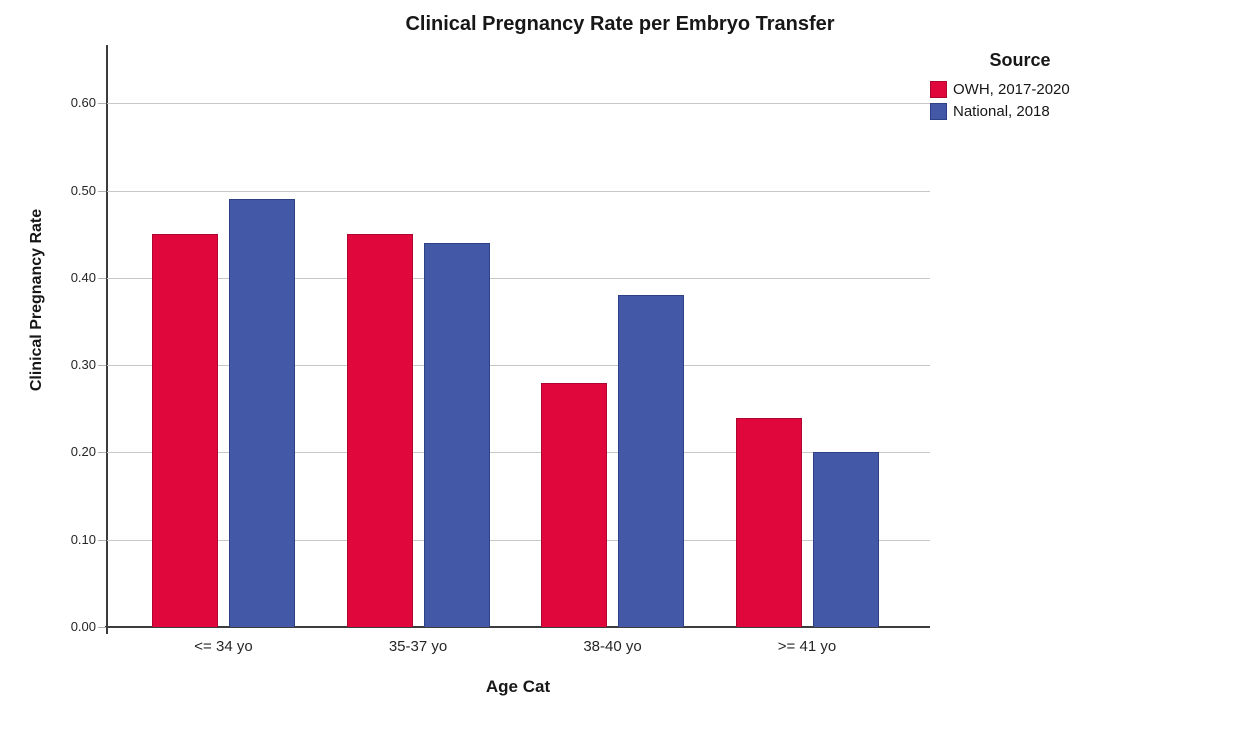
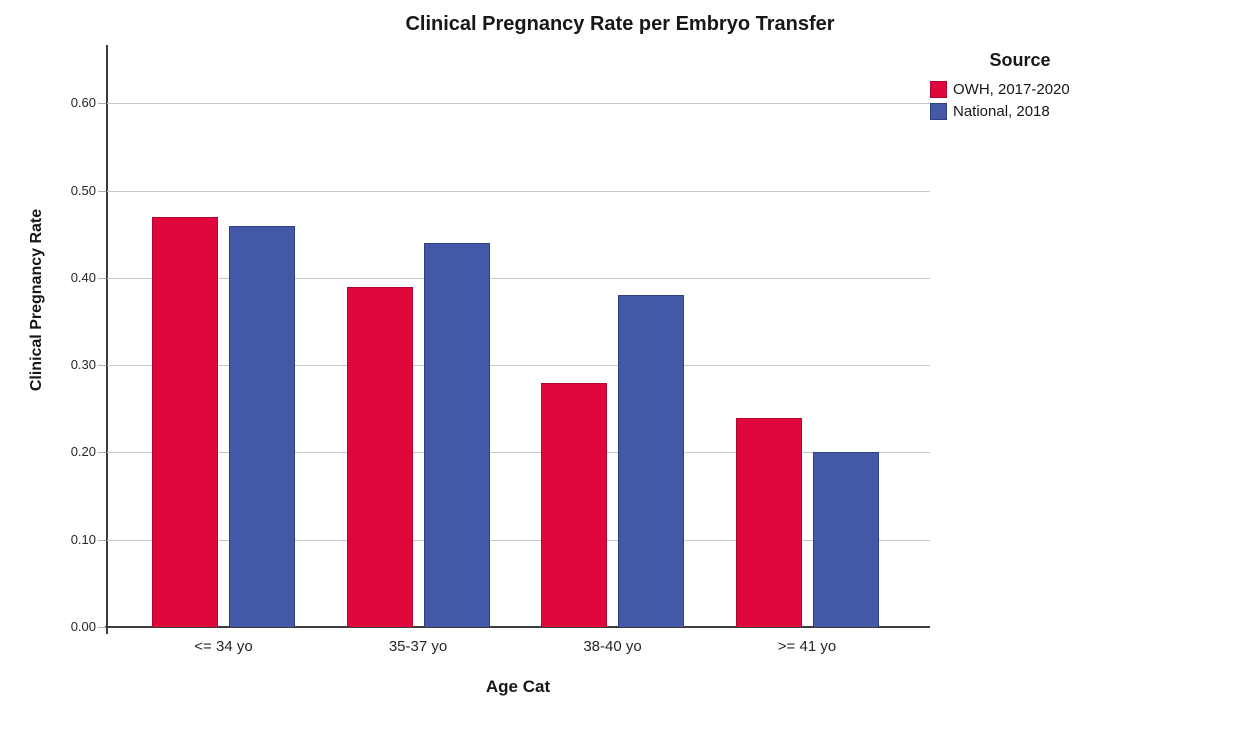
OWH, 2017-2020/<= 34 yo: 0.45 -> 0.47
National, 2018/<= 34 yo: 0.49 -> 0.46
OWH, 2017-2020/35-37 yo: 0.45 -> 0.39
